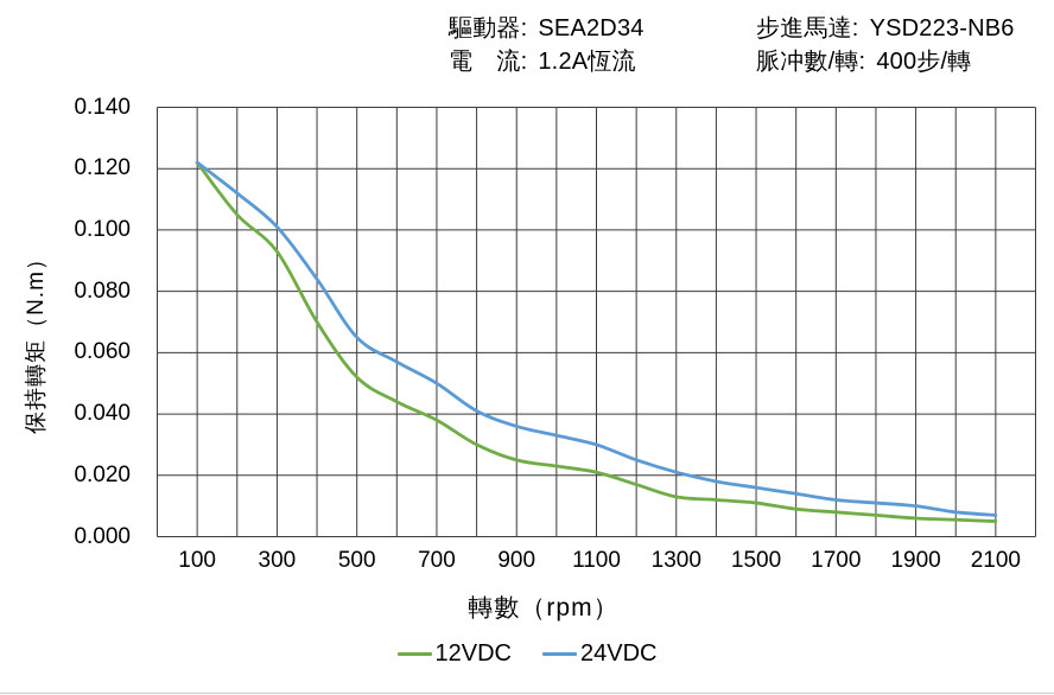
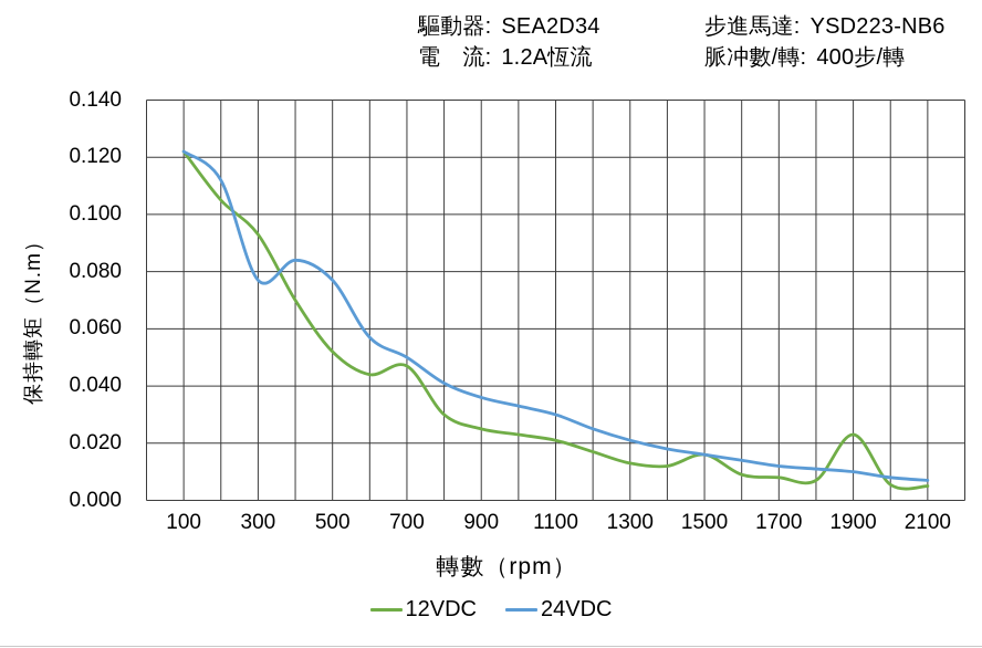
24VDC/300: 0.101 -> 0.077
24VDC/500: 0.065 -> 0.077
12VDC/700: 0.038 -> 0.047
12VDC/1500: 0.011 -> 0.016
12VDC/1900: 0.006 -> 0.023
